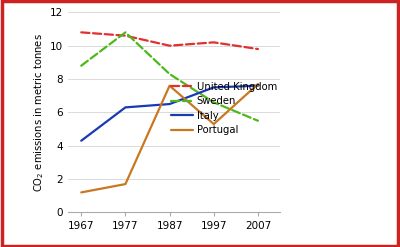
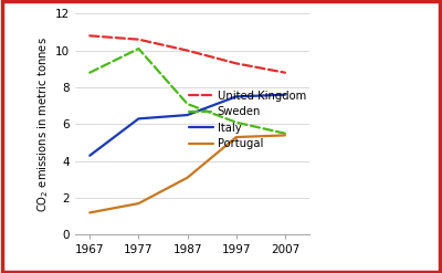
Sweden/1977: 10.8 -> 10.1
Sweden/1987: 8.3 -> 7.1
Portugal/1987: 7.6 -> 3.1
United Kingdom/1997: 10.2 -> 9.3
Sweden/1997: 6.6 -> 6.1
United Kingdom/2007: 9.8 -> 8.8
Portugal/2007: 7.7 -> 5.4
